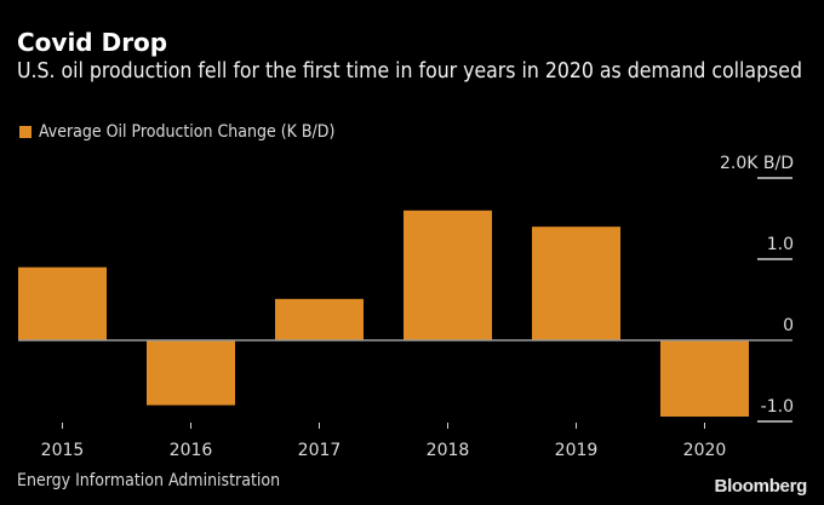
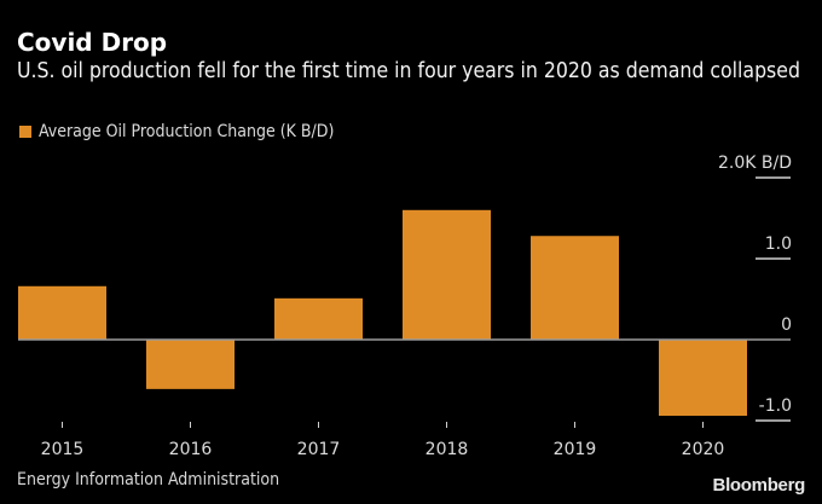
2015: 0.9 -> 0.7
2016: -0.8 -> -0.6
2019: 1.4 -> 1.3
